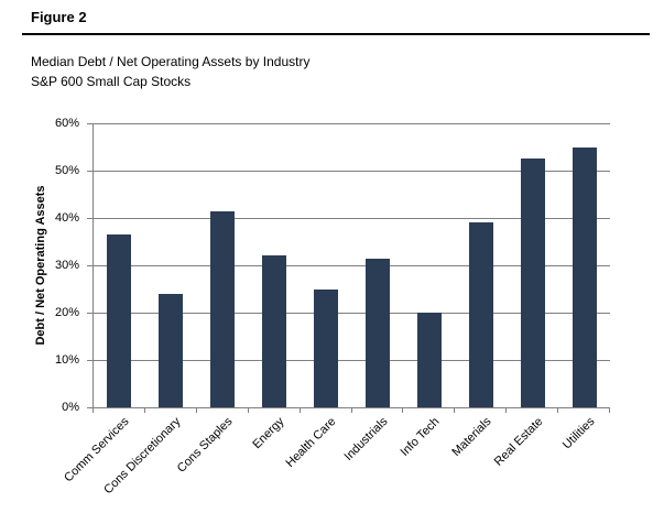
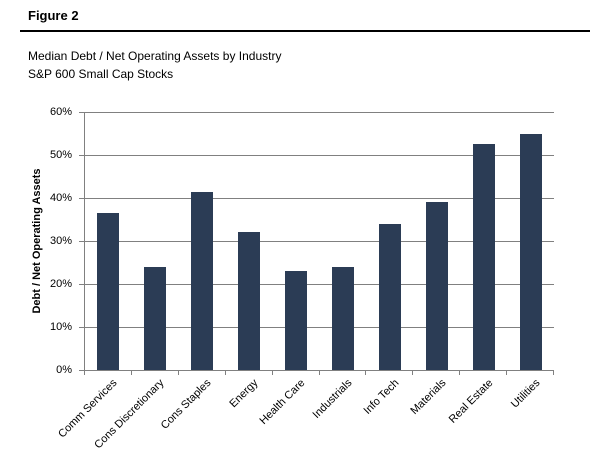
Health Care: 25% -> 23%
Industrials: 32% -> 24%
Info Tech: 20% -> 34%
